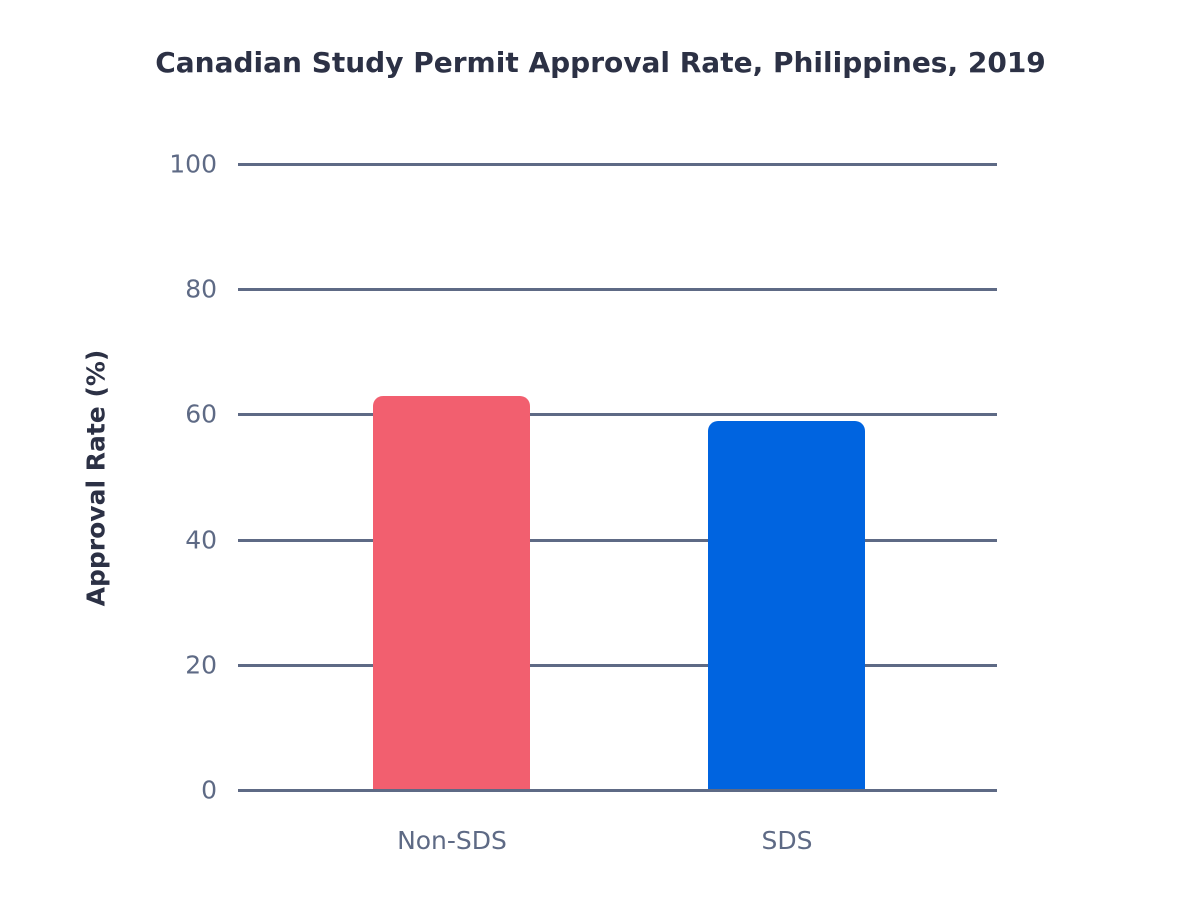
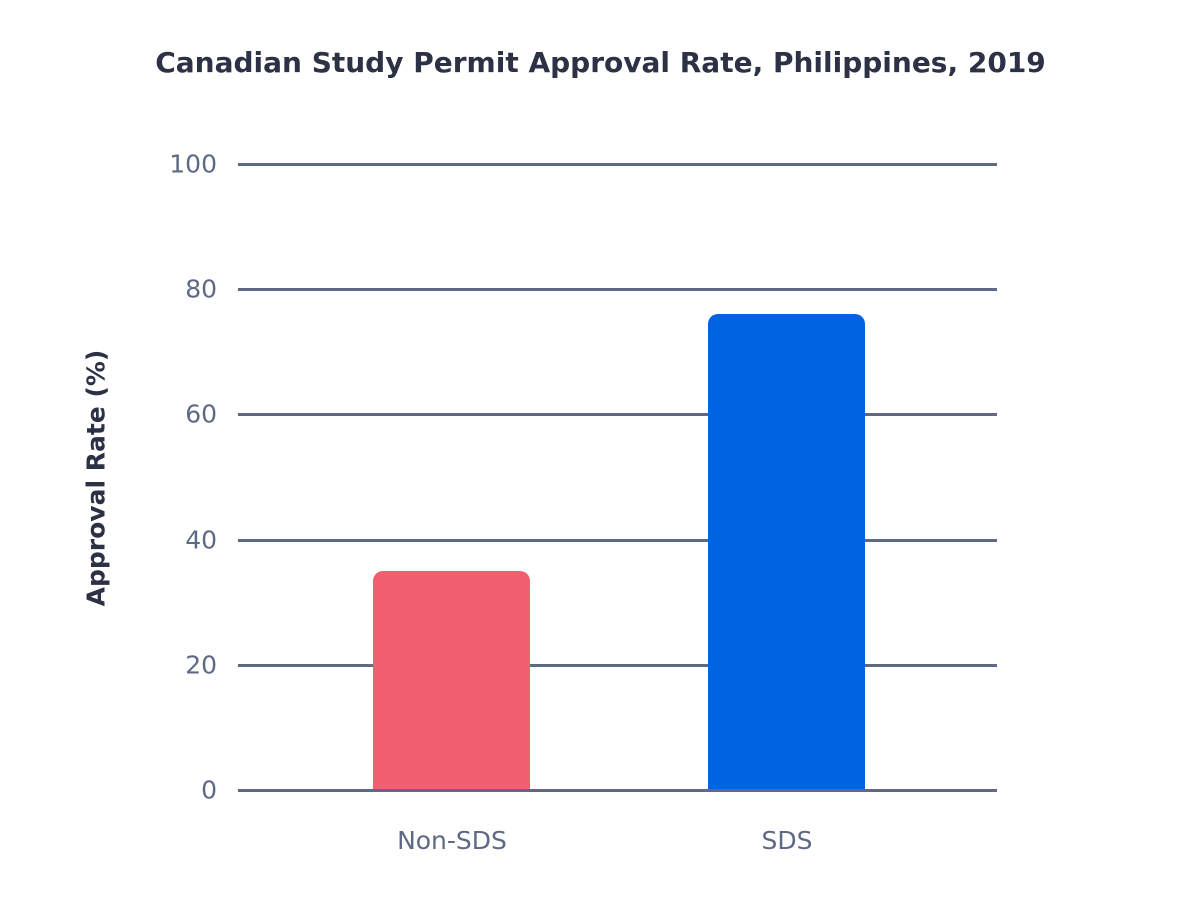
Non-SDS: 63 -> 35
SDS: 59 -> 76
